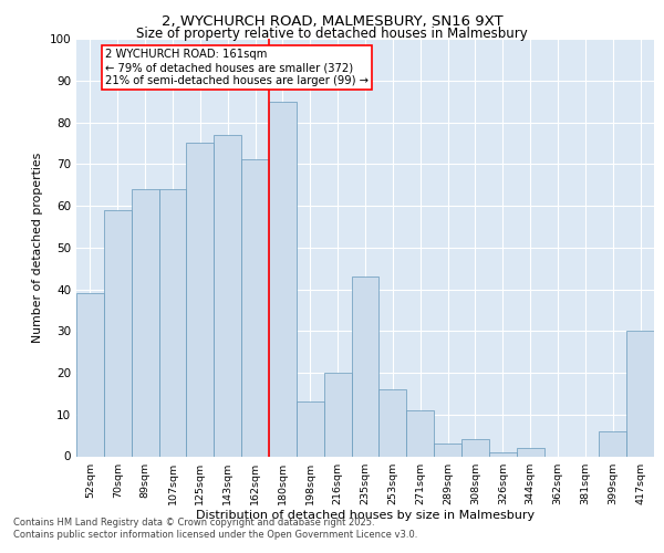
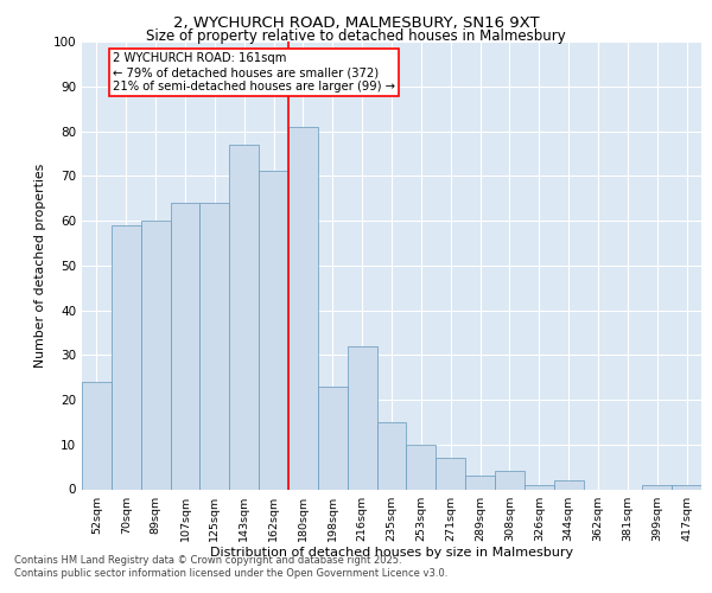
52sqm: 39 -> 24
89sqm: 64 -> 60
125sqm: 75 -> 64
180sqm: 85 -> 81
198sqm: 13 -> 23
216sqm: 20 -> 32
235sqm: 43 -> 15
253sqm: 16 -> 10
271sqm: 11 -> 7
399sqm: 6 -> 1
417sqm: 30 -> 1
